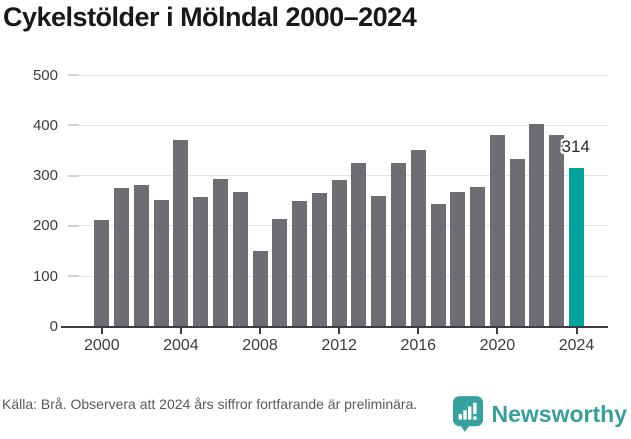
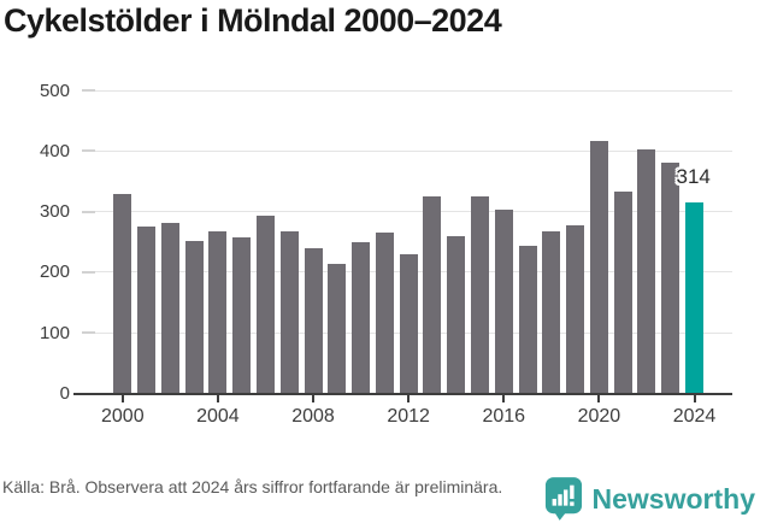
2000: 210 -> 330
2004: 370 -> 270
2008: 150 -> 240
2012: 290 -> 230
2016: 350 -> 300
2020: 380 -> 420
